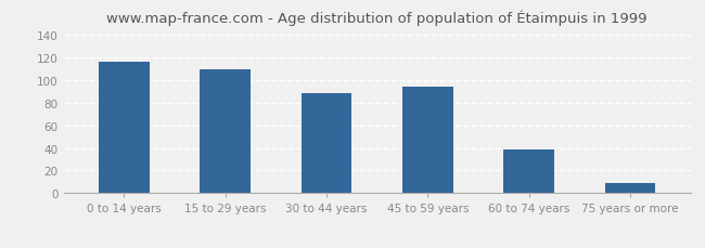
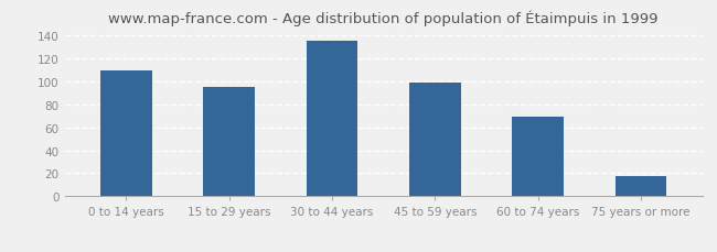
0 to 14 years: 116 -> 109
15 to 29 years: 109 -> 95
30 to 44 years: 88 -> 135
45 to 59 years: 94 -> 99
60 to 74 years: 39 -> 69
75 years or more: 9 -> 18
